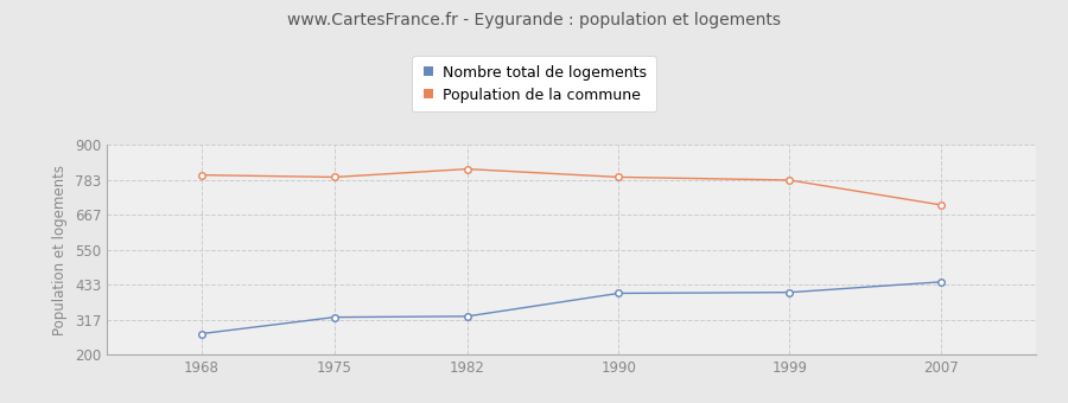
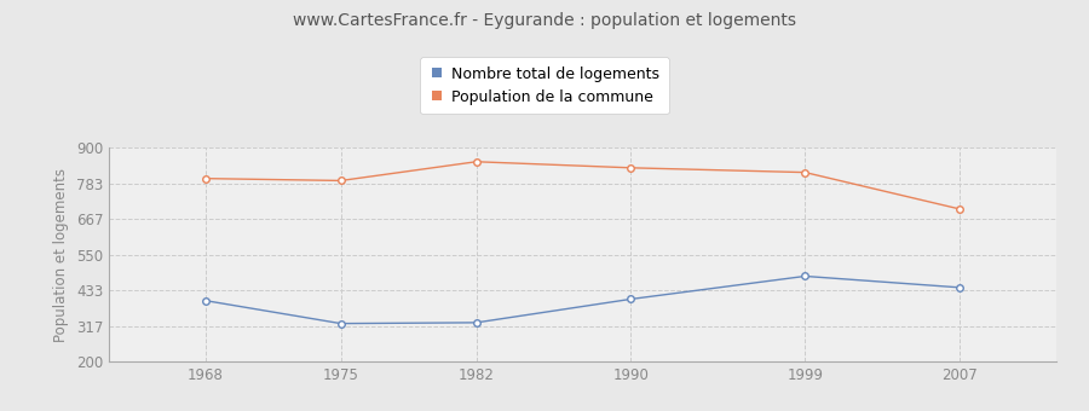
Nombre total de logements/1968: 270 -> 400
Population de la commune/1982: 820 -> 855
Population de la commune/1990: 793 -> 835
Nombre total de logements/1999: 408 -> 480
Population de la commune/1999: 783 -> 820
